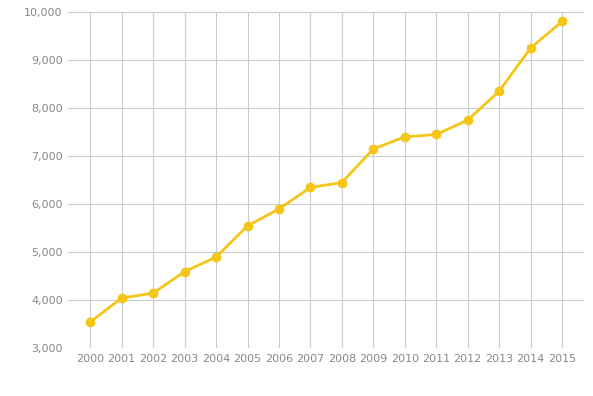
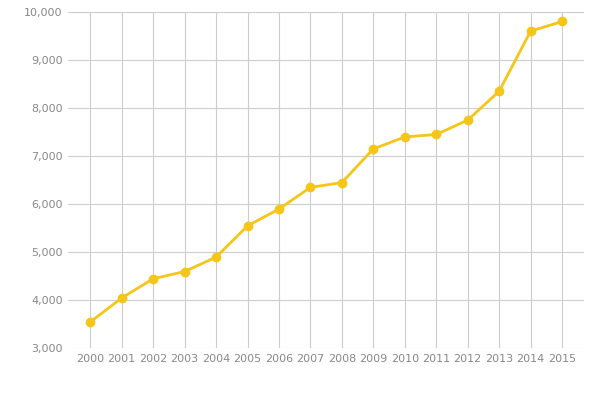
2002: 4,150 -> 4,450
2014: 9,250 -> 9,600
